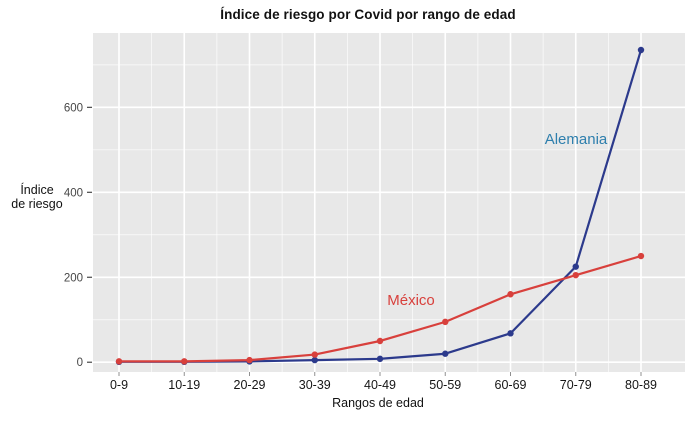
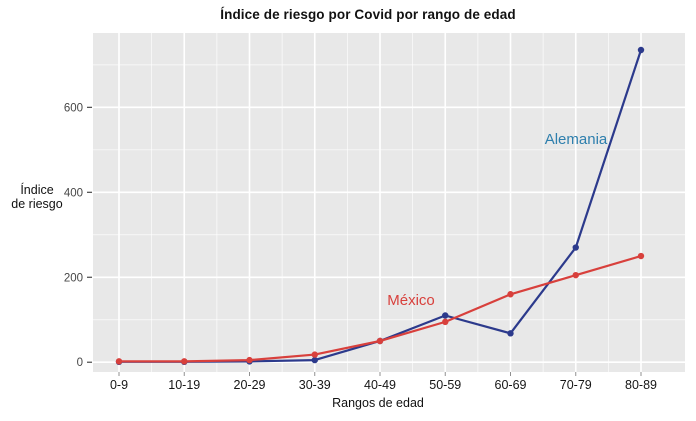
Alemania/40-49: 10 -> 50
Alemania/50-59: 20 -> 110
Alemania/70-79: 220 -> 270
